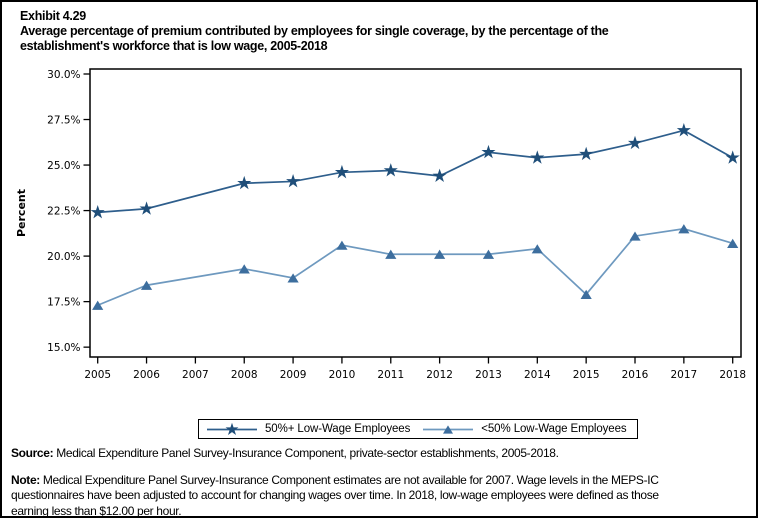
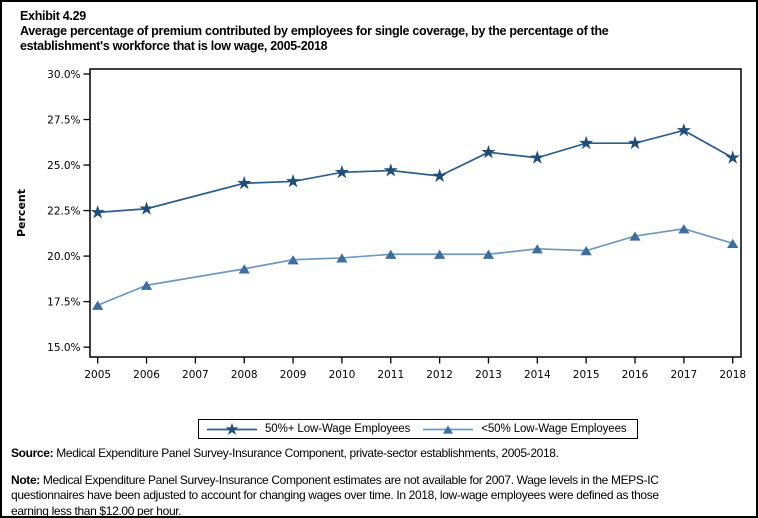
<50% Low-Wage Employees/2009: 18.8% -> 19.8%
<50% Low-Wage Employees/2010: 20.6% -> 19.9%
50%+ Low-Wage Employees/2015: 25.6% -> 26.2%
<50% Low-Wage Employees/2015: 17.9% -> 20.3%
